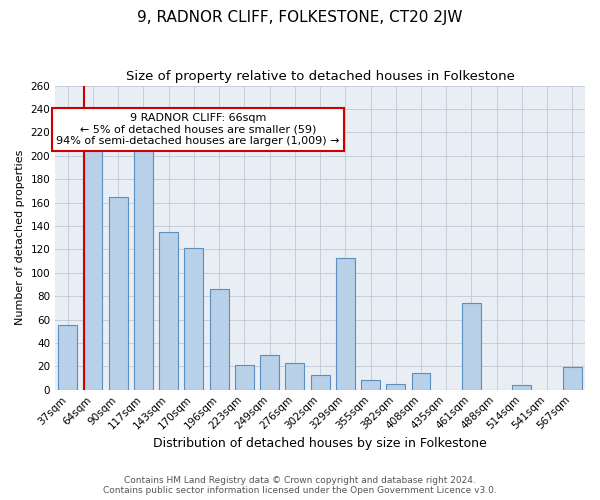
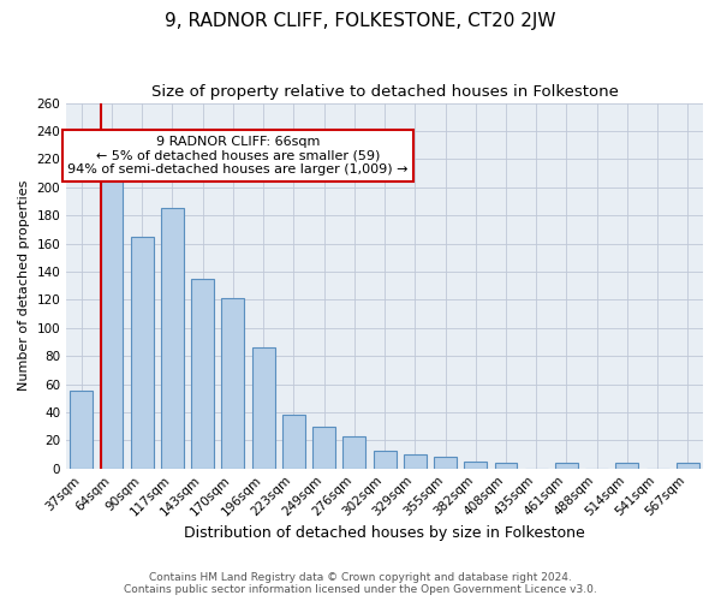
117sqm: 205 -> 185
223sqm: 21 -> 38
329sqm: 113 -> 10
408sqm: 14 -> 4
461sqm: 74 -> 4
567sqm: 19 -> 4
